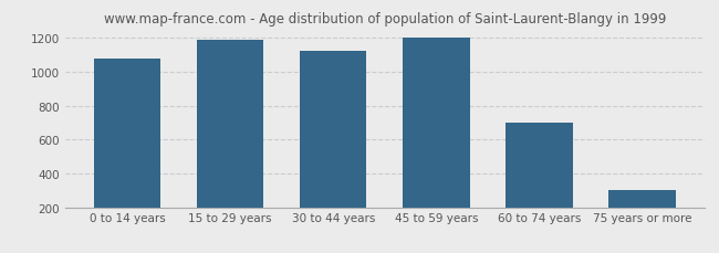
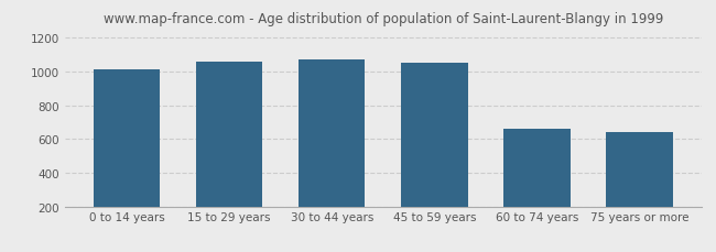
0 to 14 years: 1080 -> 1010
15 to 29 years: 1190 -> 1060
30 to 44 years: 1120 -> 1070
45 to 59 years: 1200 -> 1050
60 to 74 years: 700 -> 660
75 years or more: 300 -> 640
